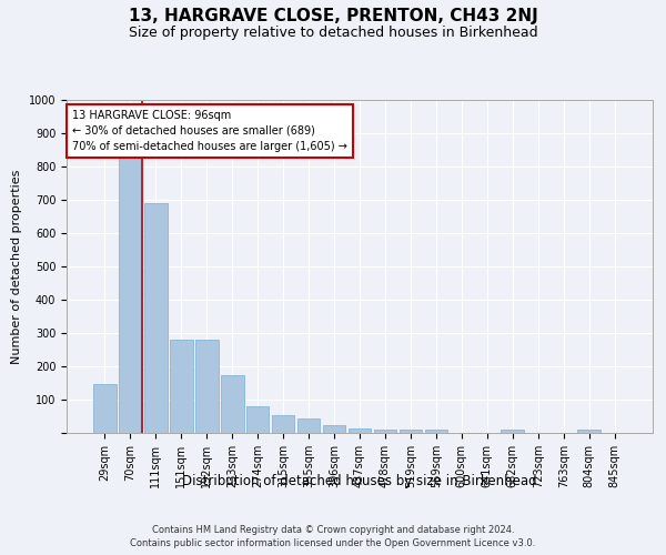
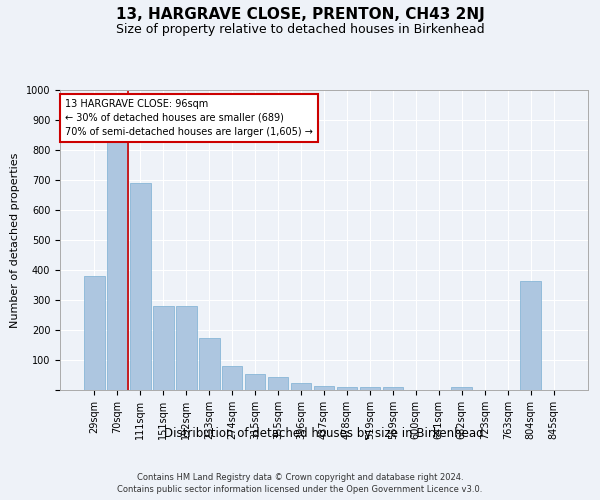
29sqm: 148 -> 380
804sqm: 10 -> 365
